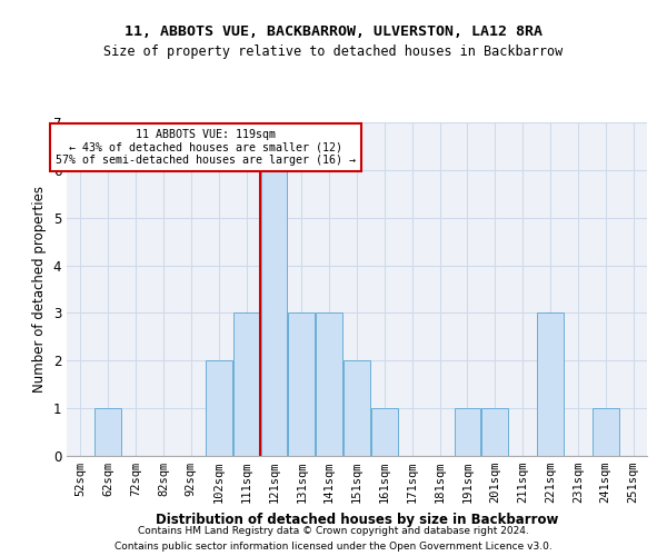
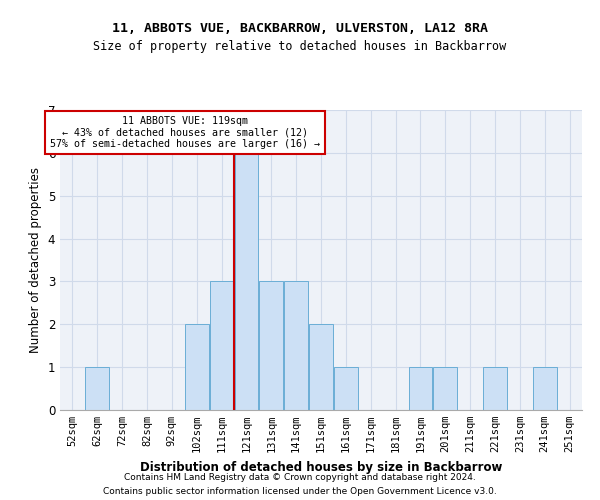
221sqm: 3 -> 1
